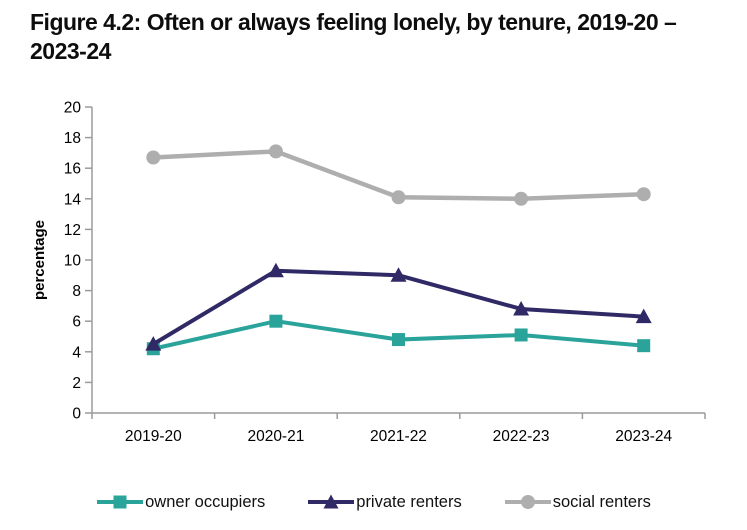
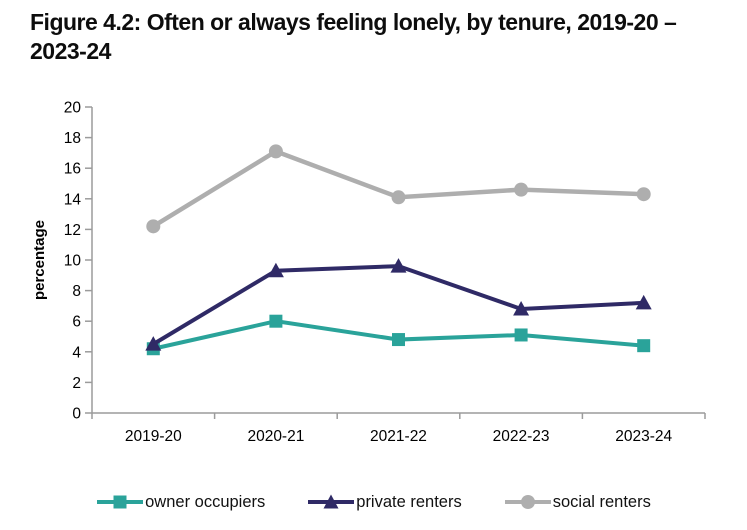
social renters/2019-20: 16.7 -> 12.2
private renters/2021-22: 9.0 -> 9.6
social renters/2022-23: 14.0 -> 14.6
private renters/2023-24: 6.3 -> 7.2
